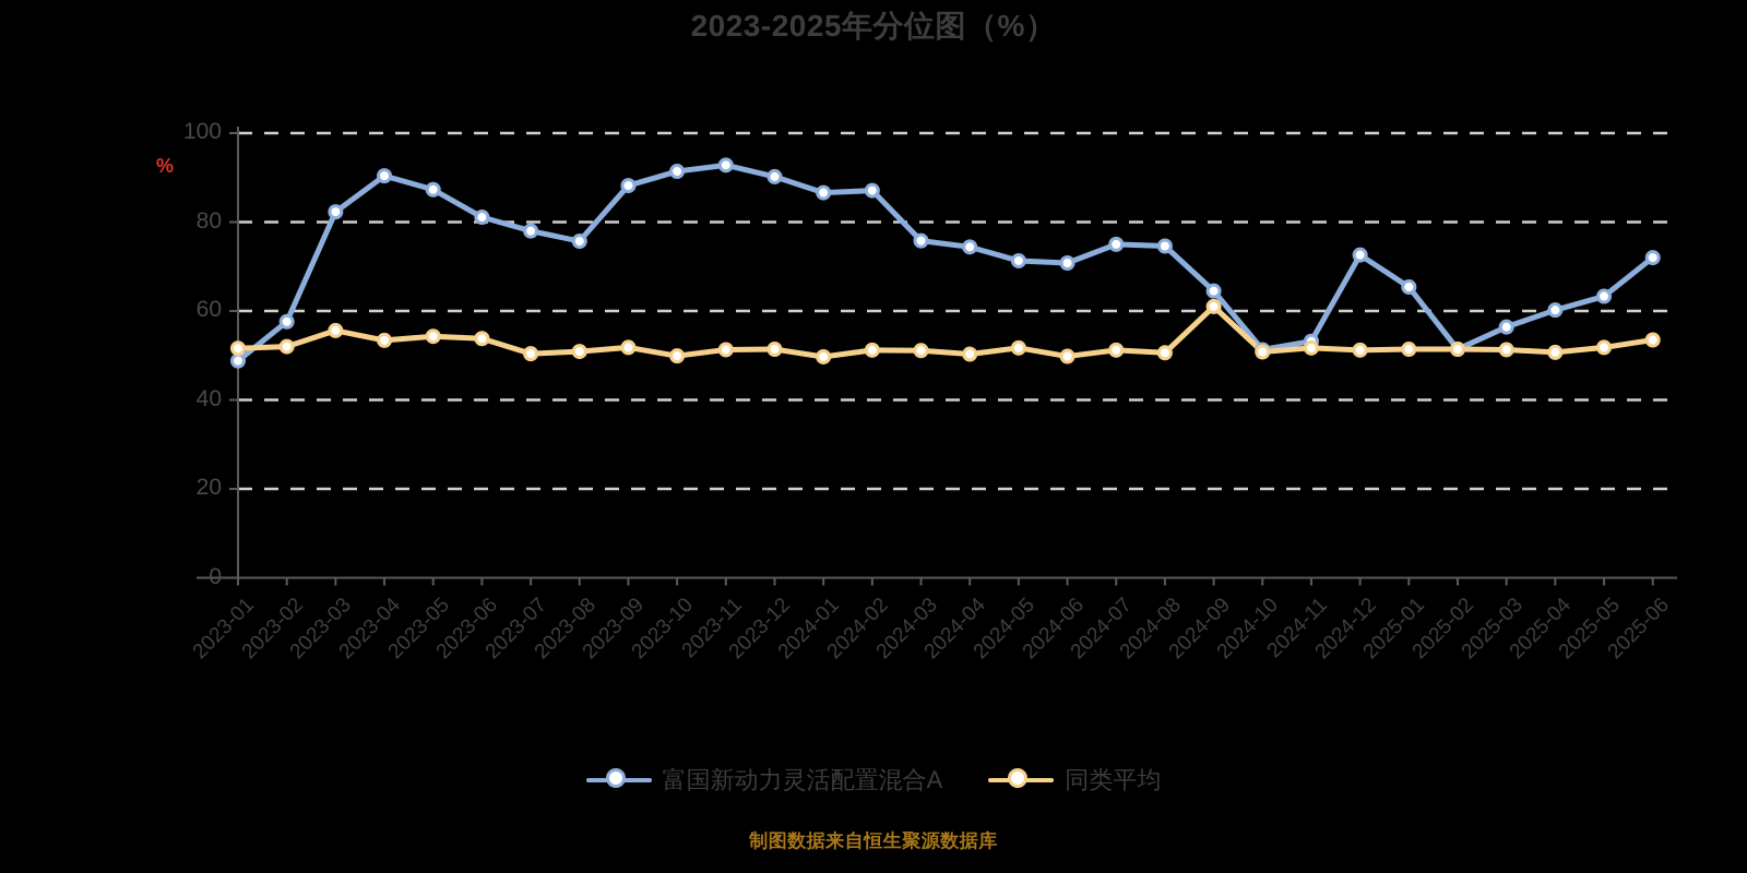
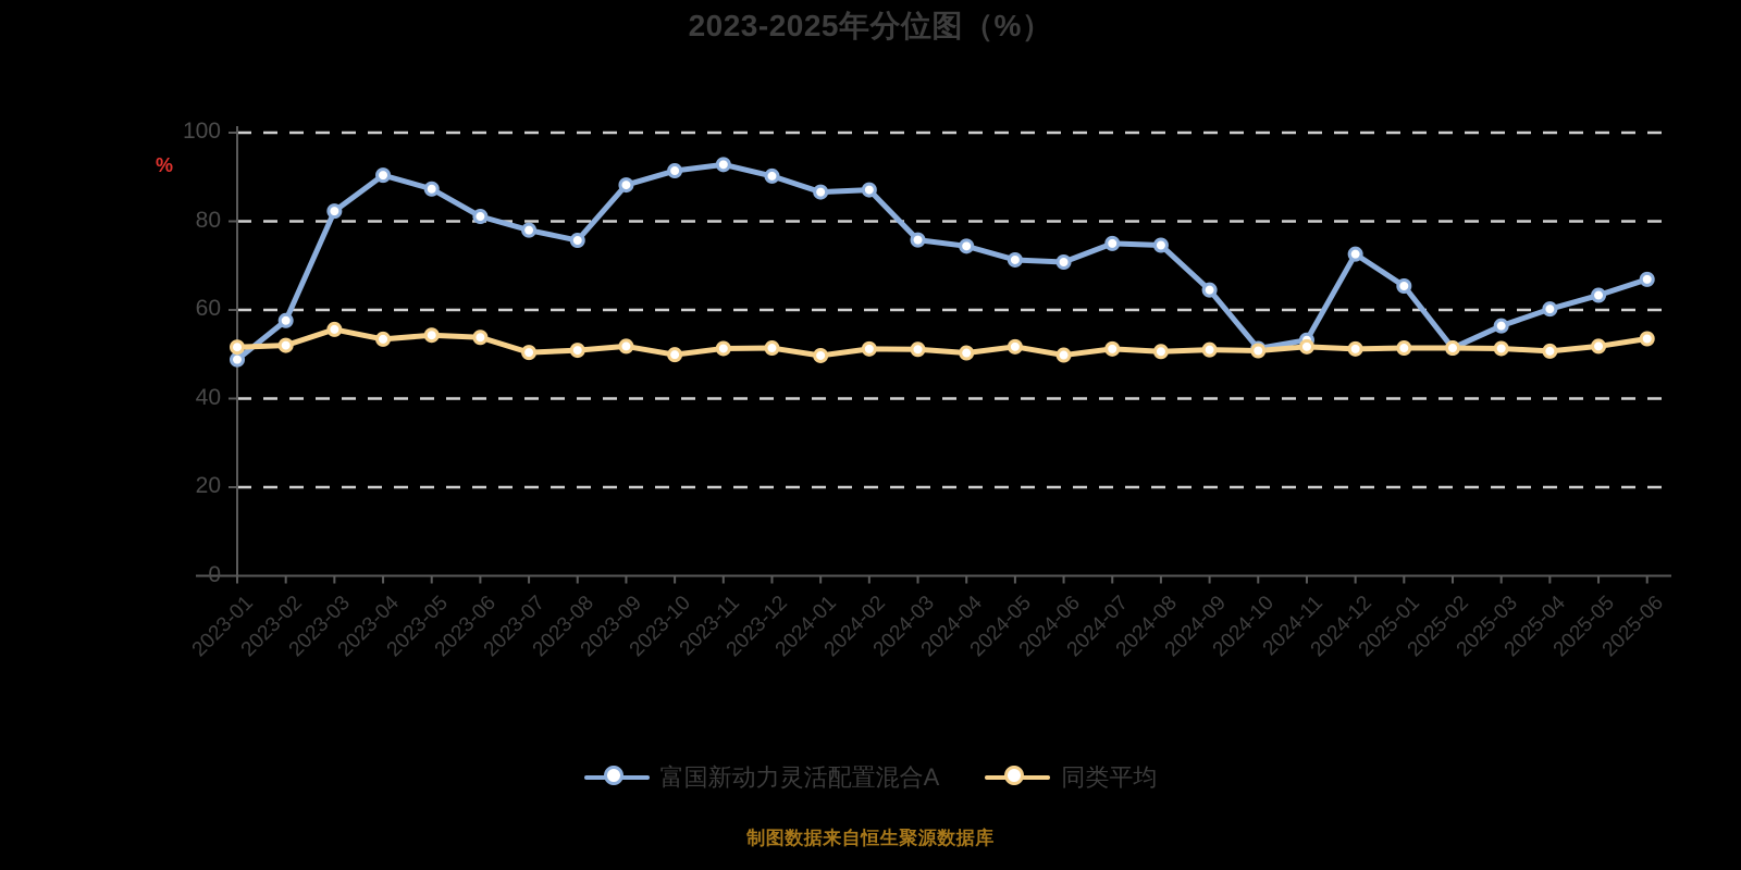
同类平均/2024-09: 61 -> 51
富国新动力灵活配置混合A/2025-06: 72 -> 67
